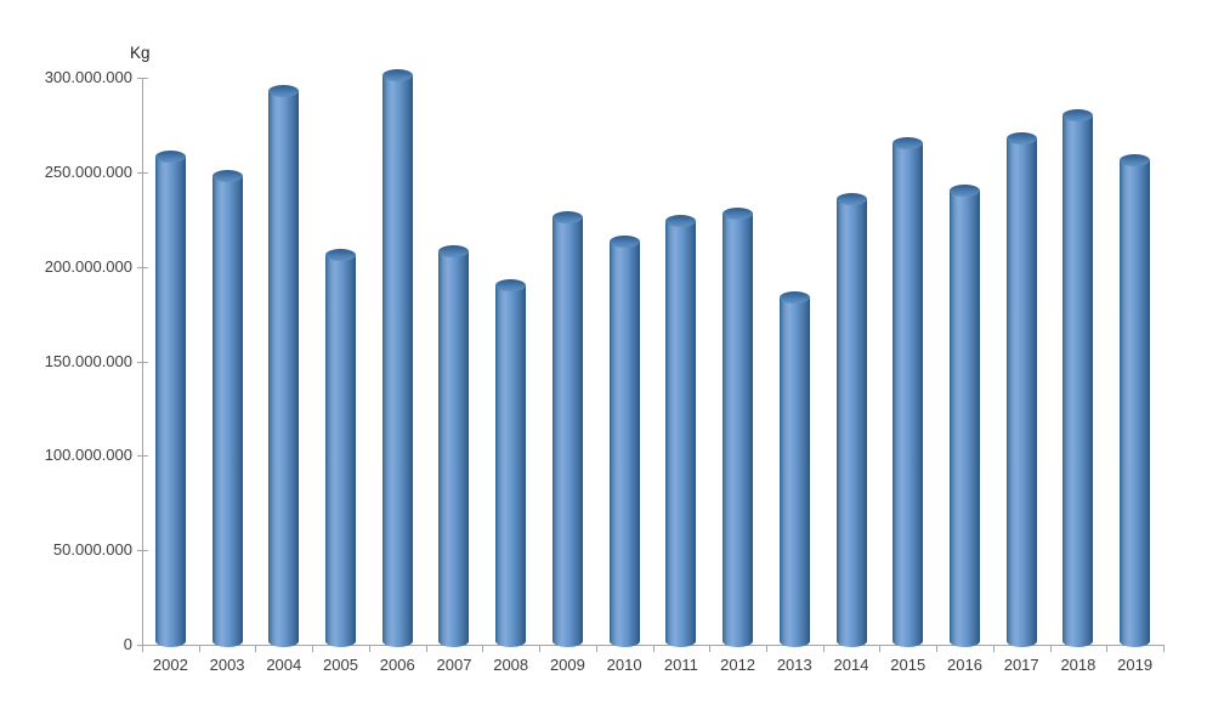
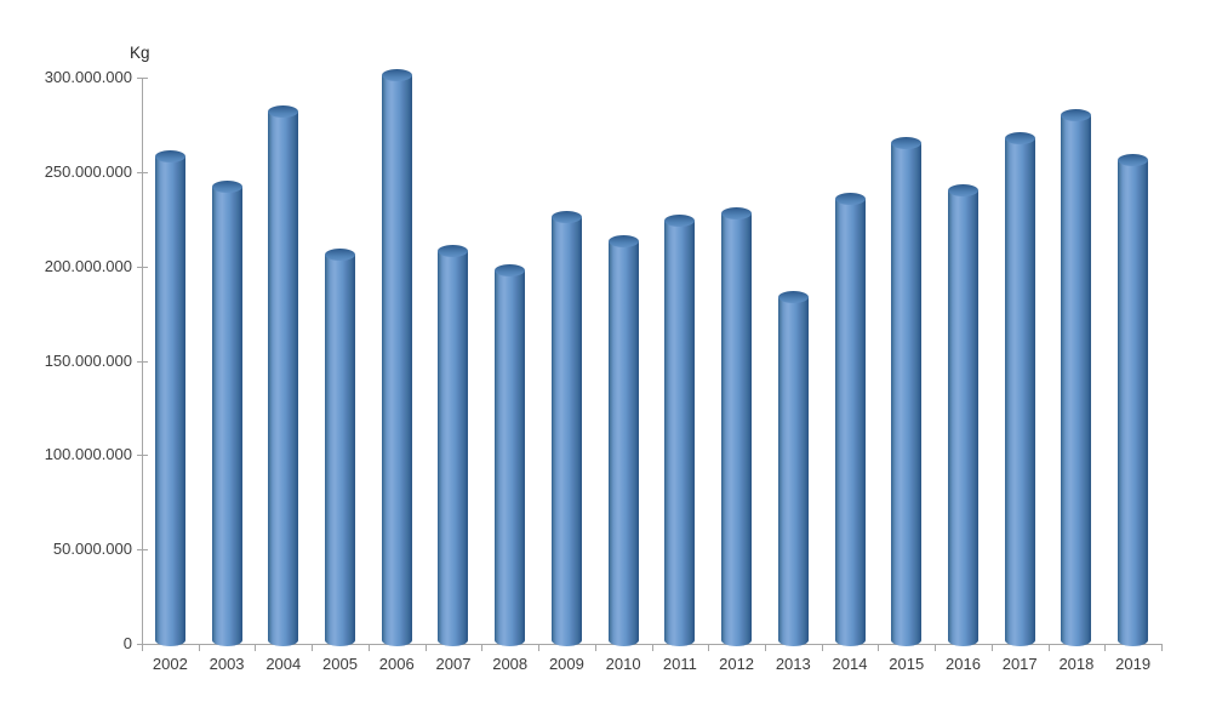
2003: 248000000 -> 242000000
2004: 293000000 -> 282000000
2008: 190000000 -> 198000000
